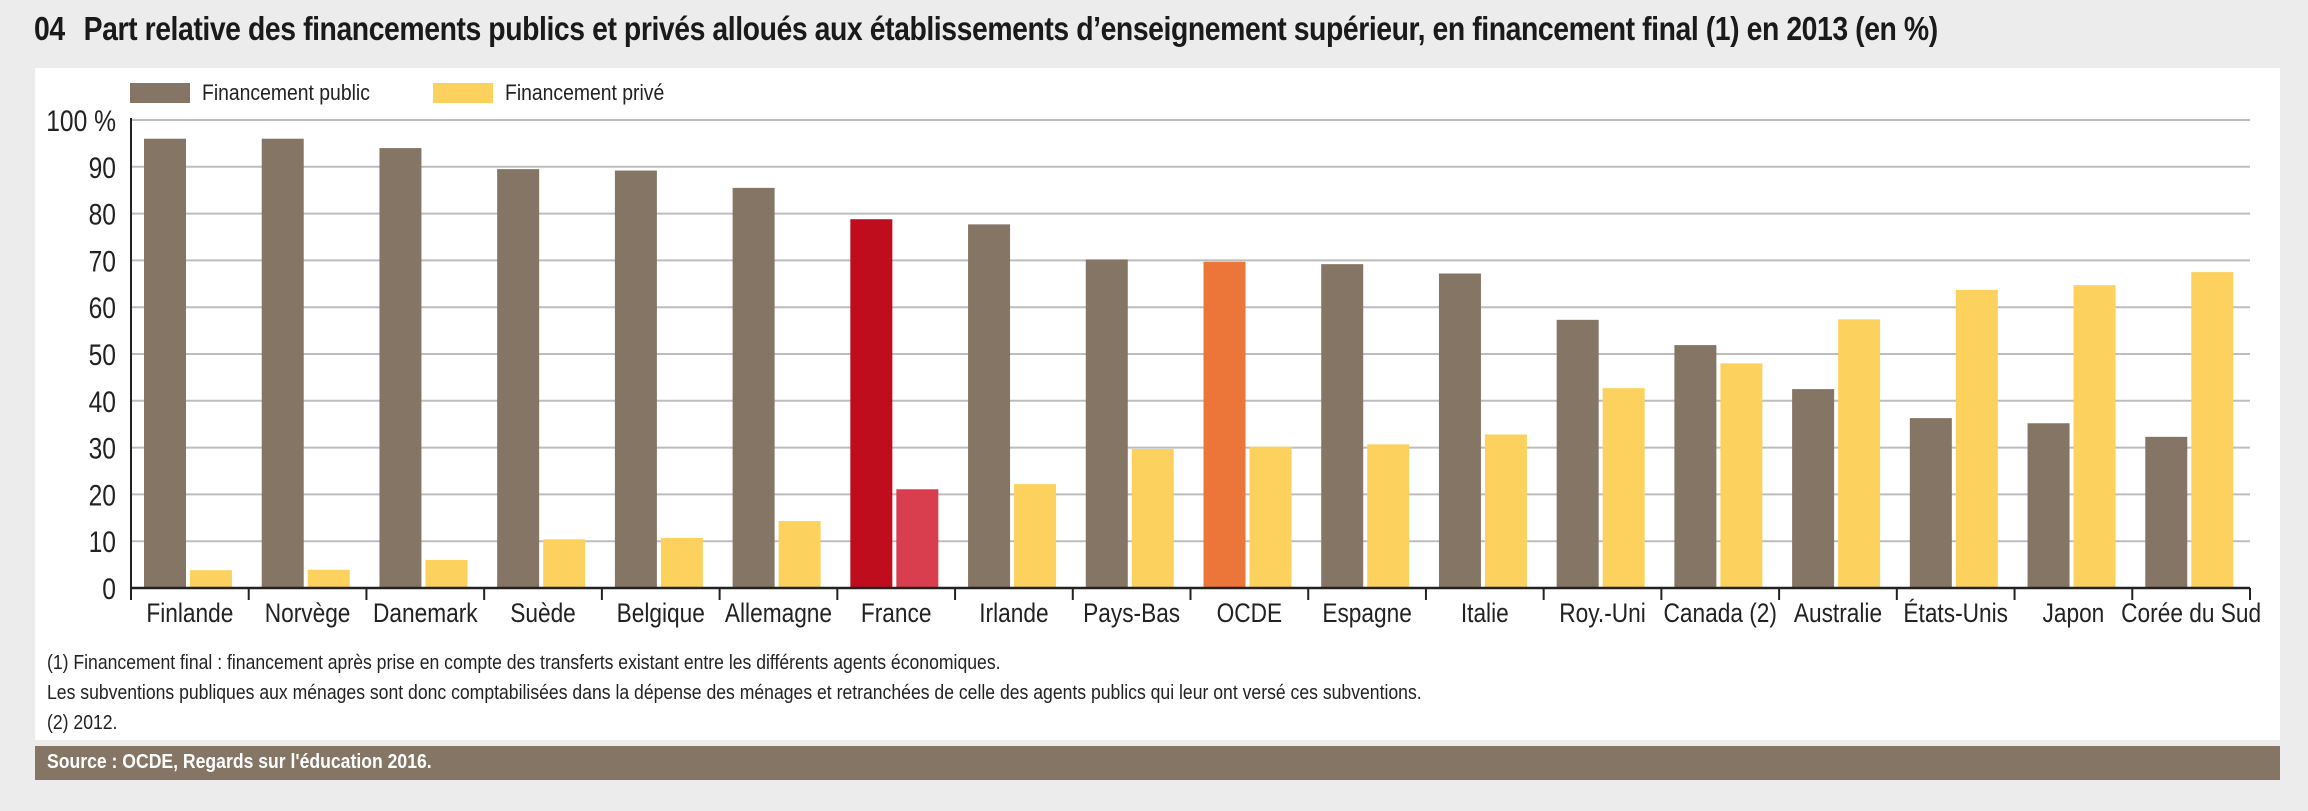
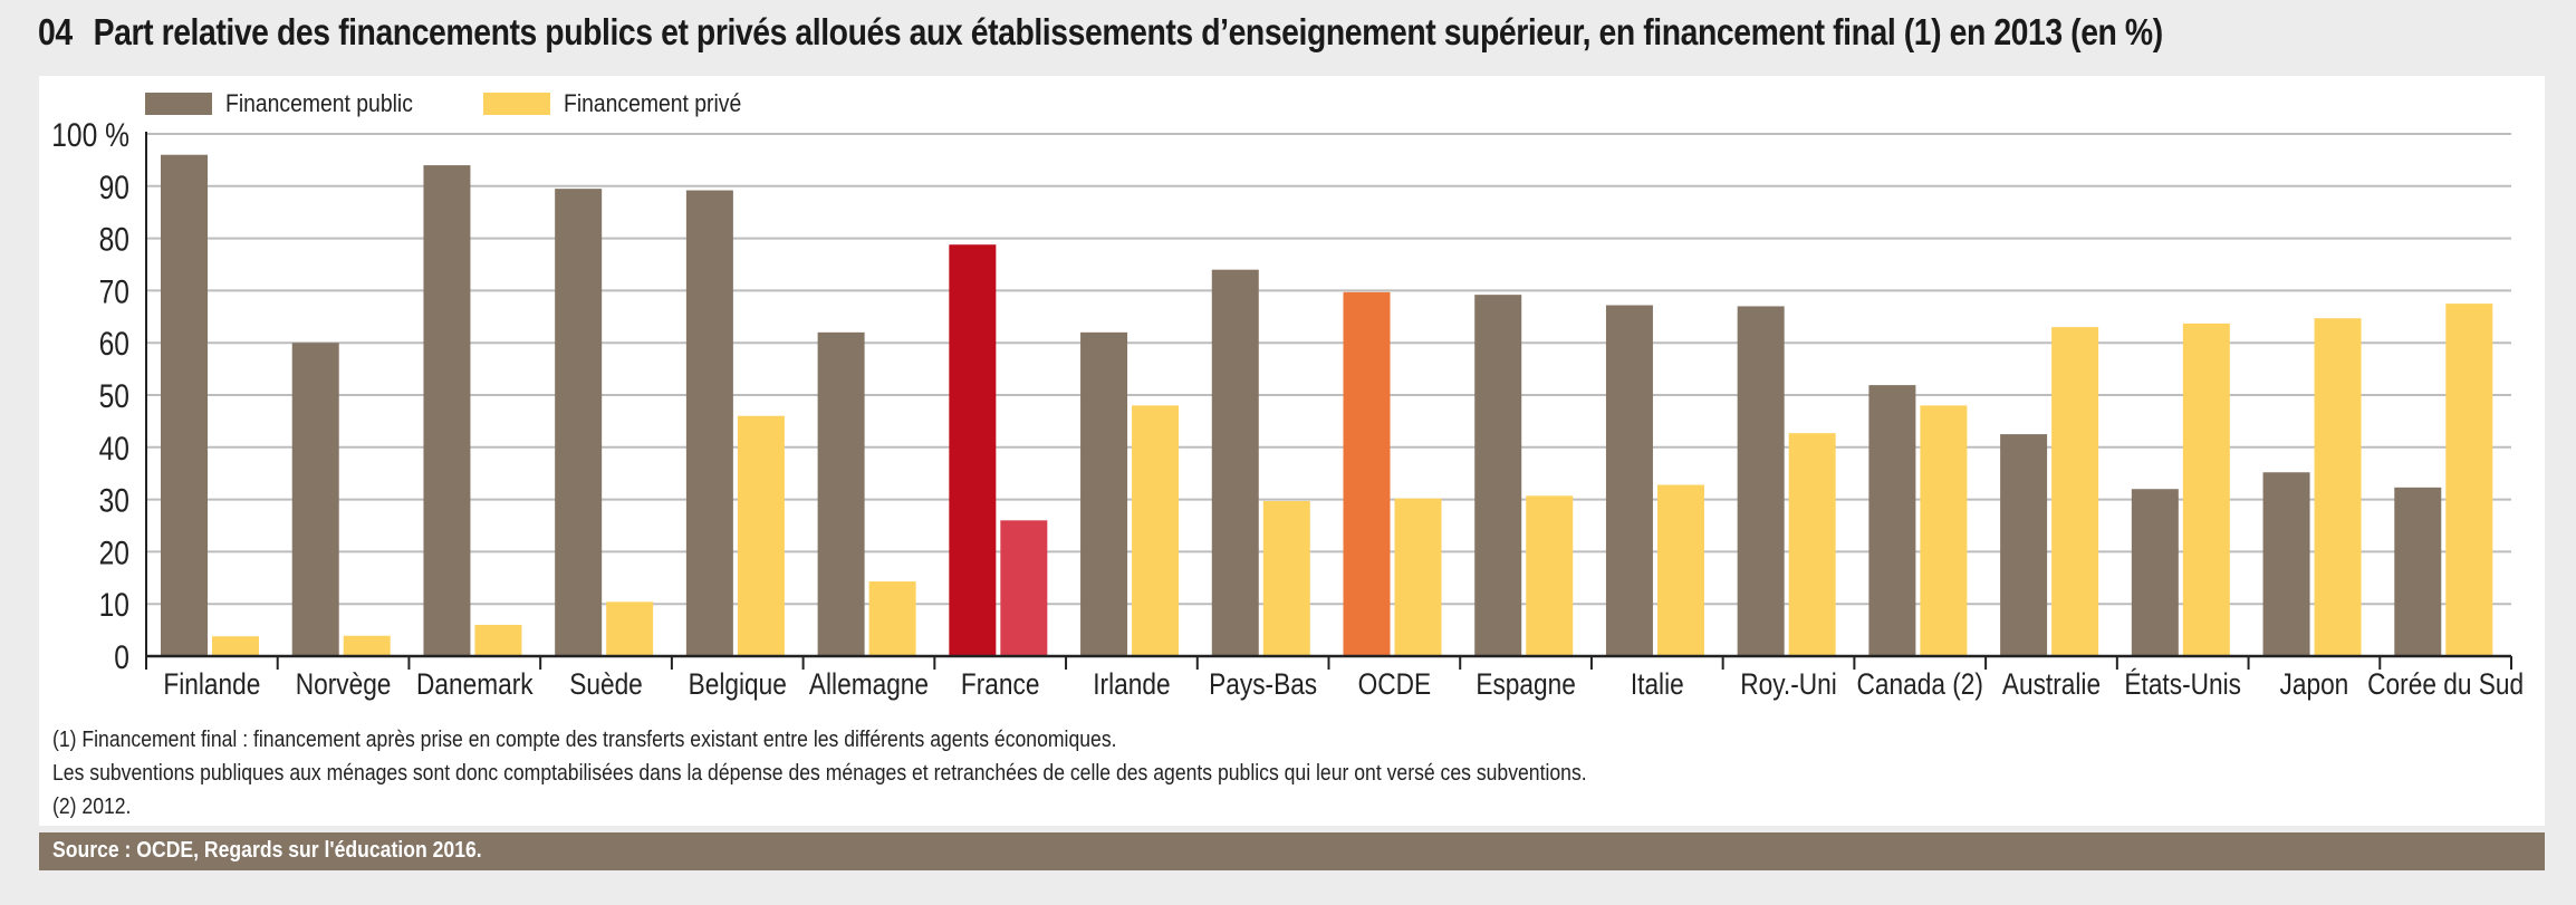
Financement public/Norvège: 96% -> 60%
Financement privé/Belgique: 11% -> 46%
Financement public/Allemagne: 86% -> 62%
Financement privé/France: 21% -> 26%
Financement public/Irlande: 78% -> 62%
Financement privé/Irlande: 22% -> 48%
Financement public/Pays-Bas: 70% -> 74%
Financement public/Roy.-Uni: 57% -> 67%
Financement privé/Australie: 57% -> 63%
Financement public/États-Unis: 36% -> 32%
